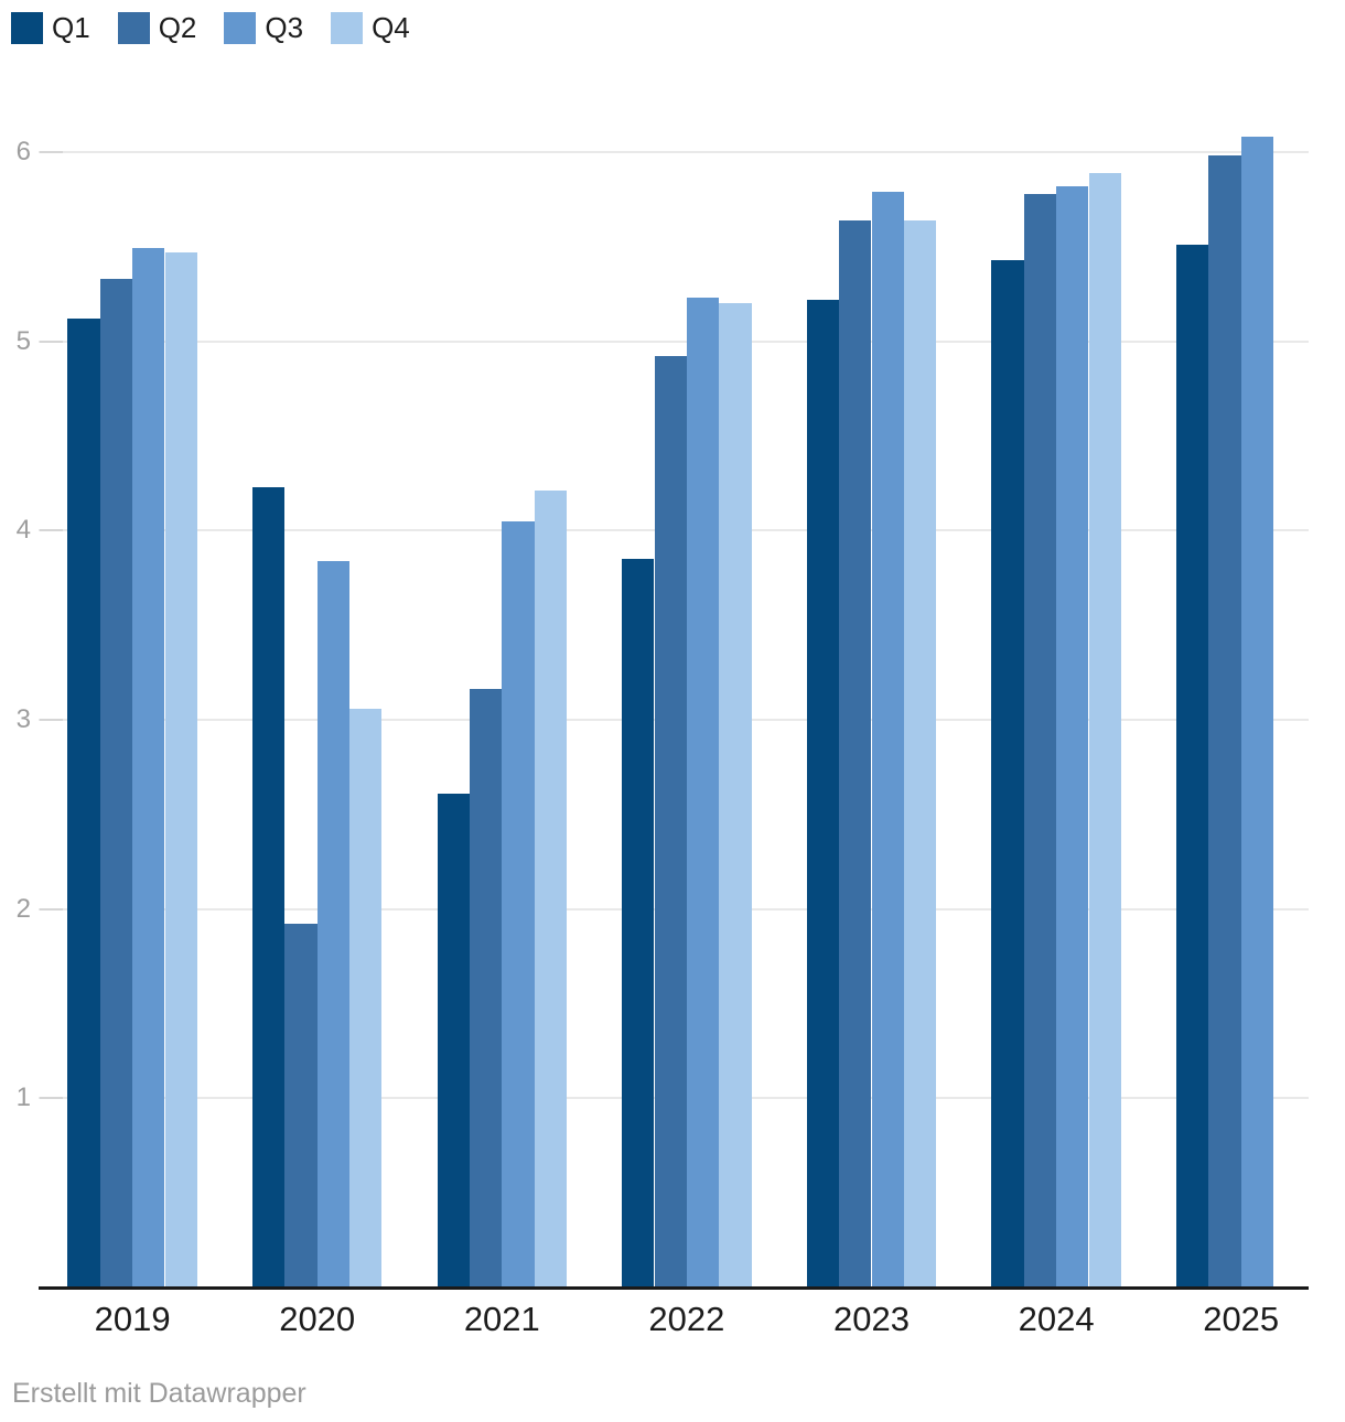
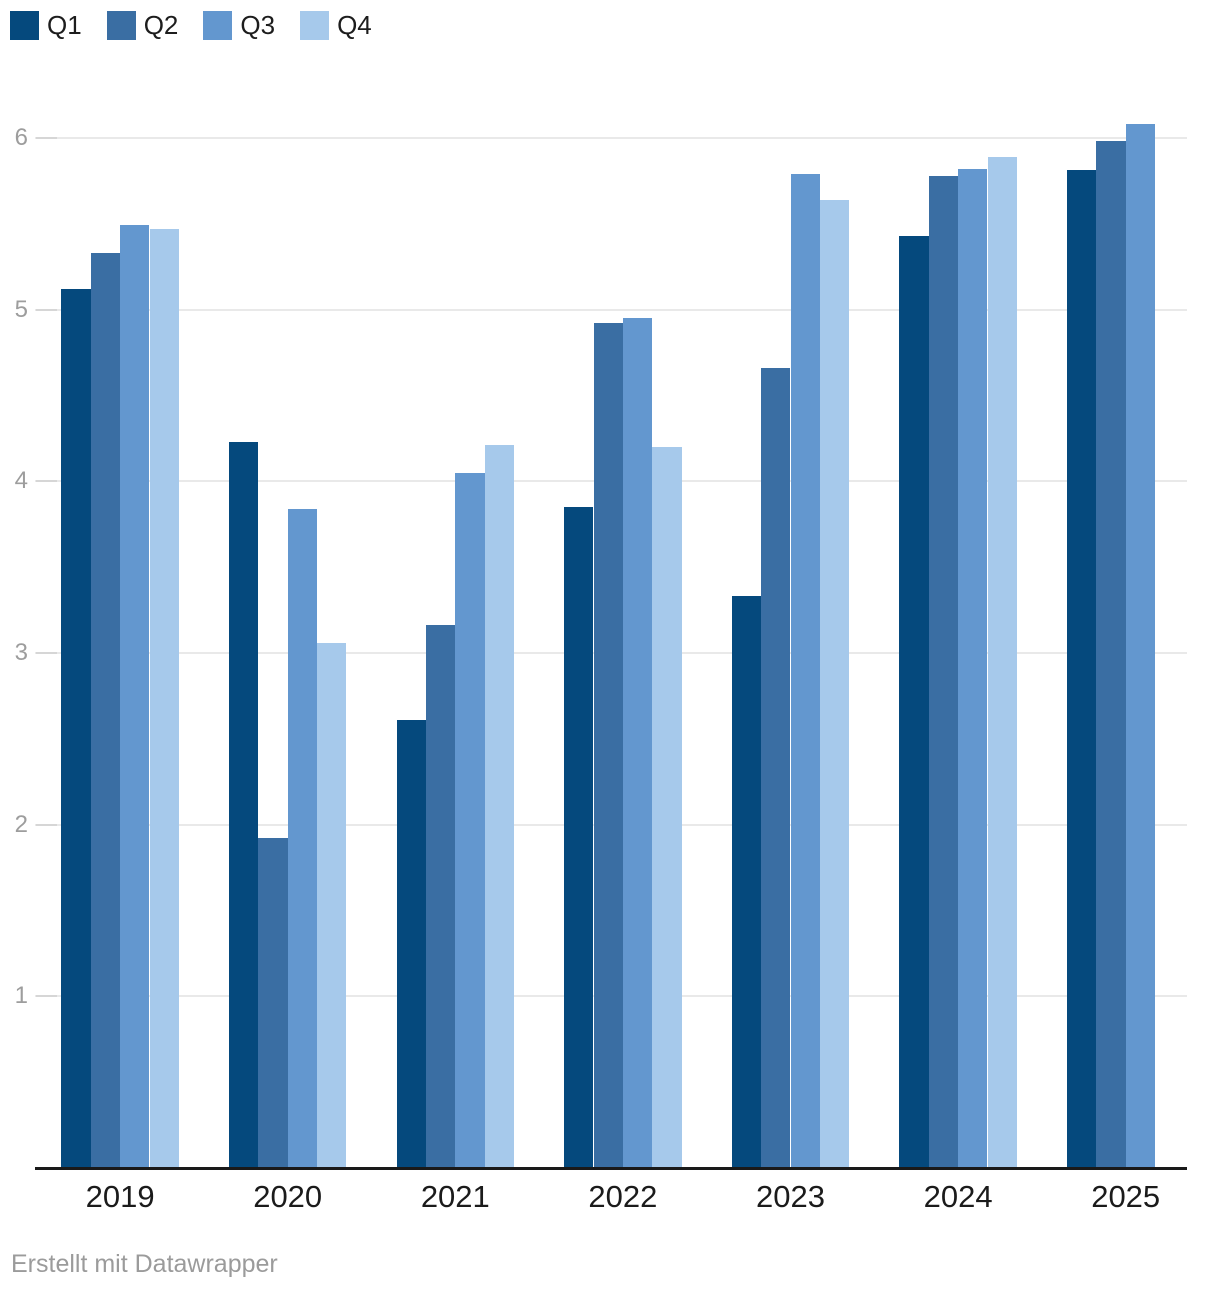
Q3/2022: 5.23 -> 4.95
Q4/2022: 5.20 -> 4.20
Q1/2023: 5.22 -> 3.33
Q2/2023: 5.64 -> 4.66
Q1/2025: 5.51 -> 5.81
